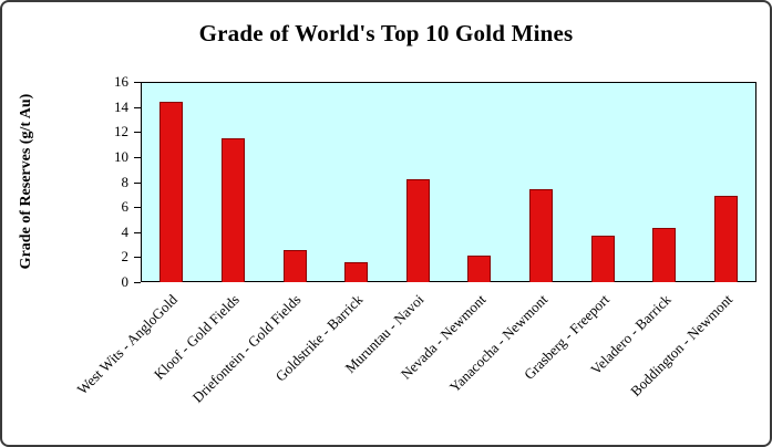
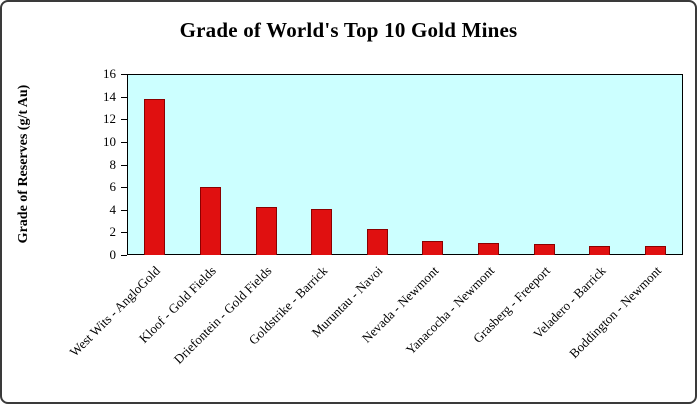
West Wits - AngloGold: 14.4 -> 13.8
Kloof - Gold Fields: 11.5 -> 6.0
Driefontein - Gold Fields: 2.6 -> 4.2
Goldstrike - Barrick: 1.6 -> 4.1
Muruntau - Navoi: 8.2 -> 2.3
Nevada - Newmont: 2.1 -> 1.2
Yanacocha - Newmont: 7.4 -> 1.1
Grasberg - Freeport: 3.7 -> 1.0
Veladero - Barrick: 4.3 -> 0.8
Boddington - Newmont: 6.9 -> 0.8
